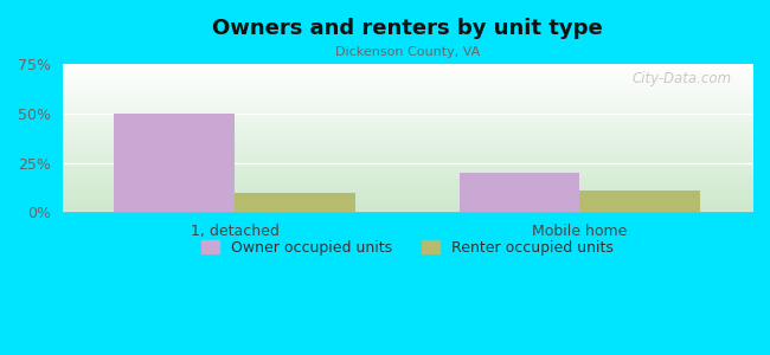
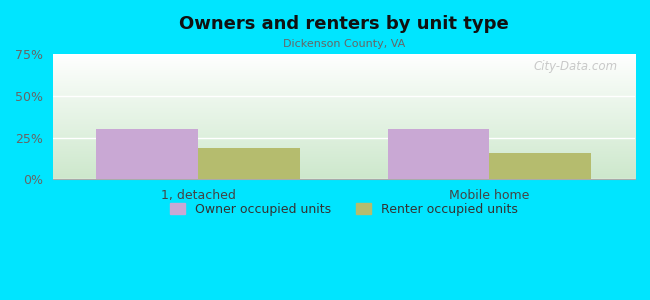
Owner occupied units/1, detached: 50% -> 30%
Renter occupied units/1, detached: 10% -> 19%
Owner occupied units/Mobile home: 20% -> 30%
Renter occupied units/Mobile home: 11% -> 16%
